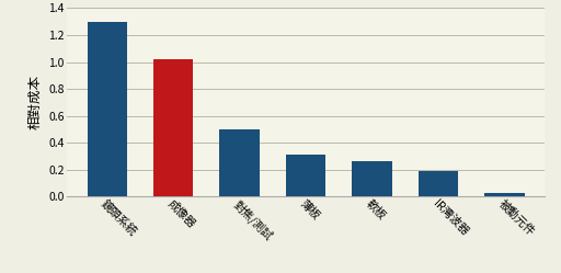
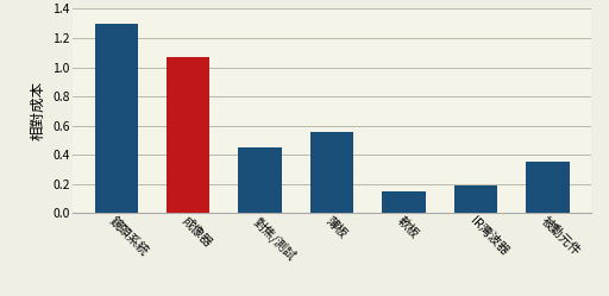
成像器: 1.02 -> 1.07
對焦/測試: 0.50 -> 0.45
薄板: 0.31 -> 0.56
軟板: 0.26 -> 0.15
被動元件: 0.03 -> 0.35
